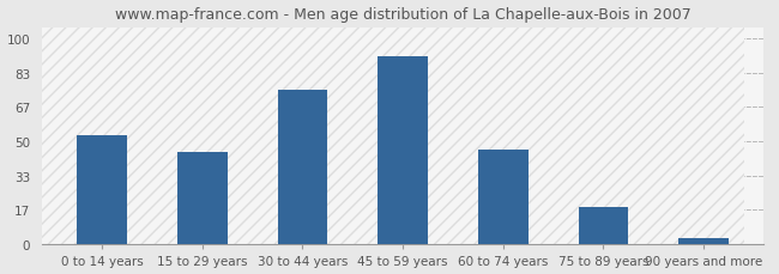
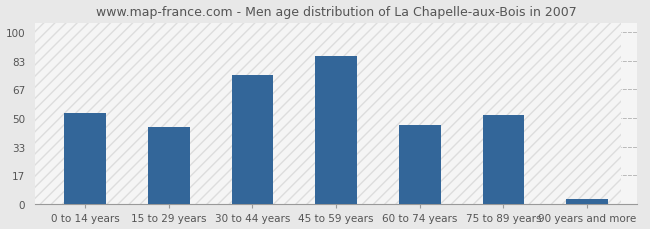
45 to 59 years: 91 -> 86
75 to 89 years: 18 -> 52
